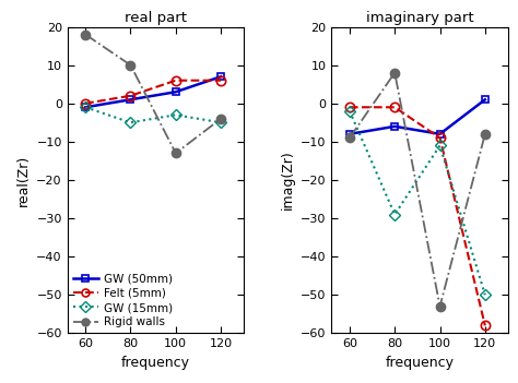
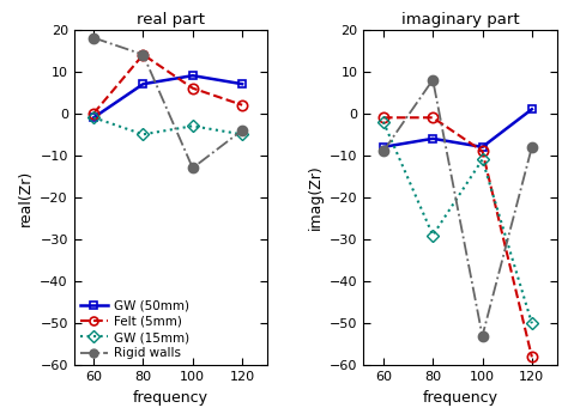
real part/GW (50mm)/80: 1 -> 7
real part/Felt (5mm)/80: 2 -> 14
real part/Rigid walls/80: 10 -> 14
real part/GW (50mm)/100: 3 -> 9
real part/Felt (5mm)/120: 6 -> 2
